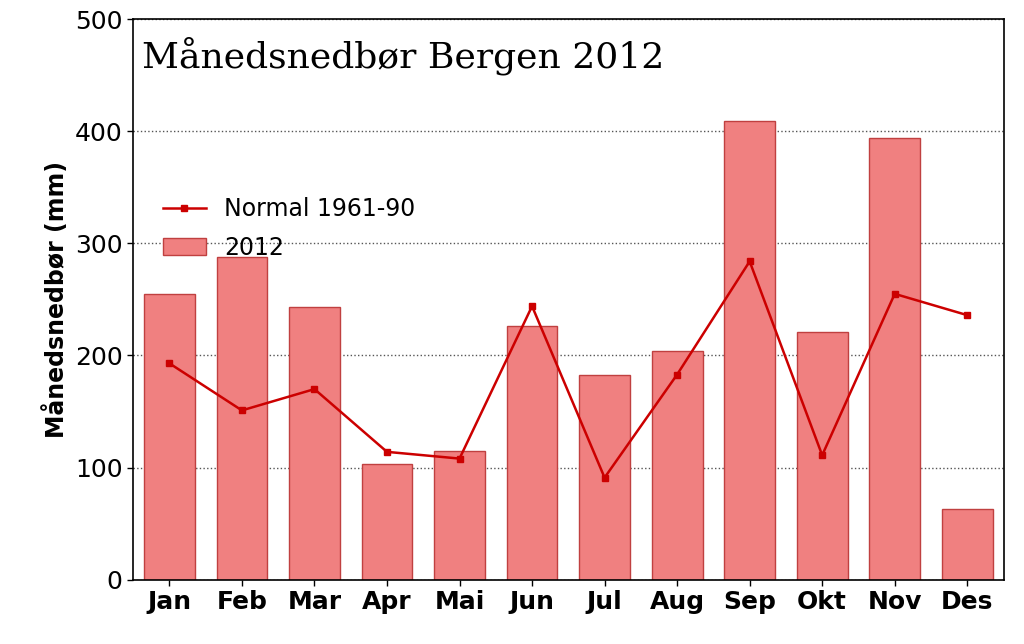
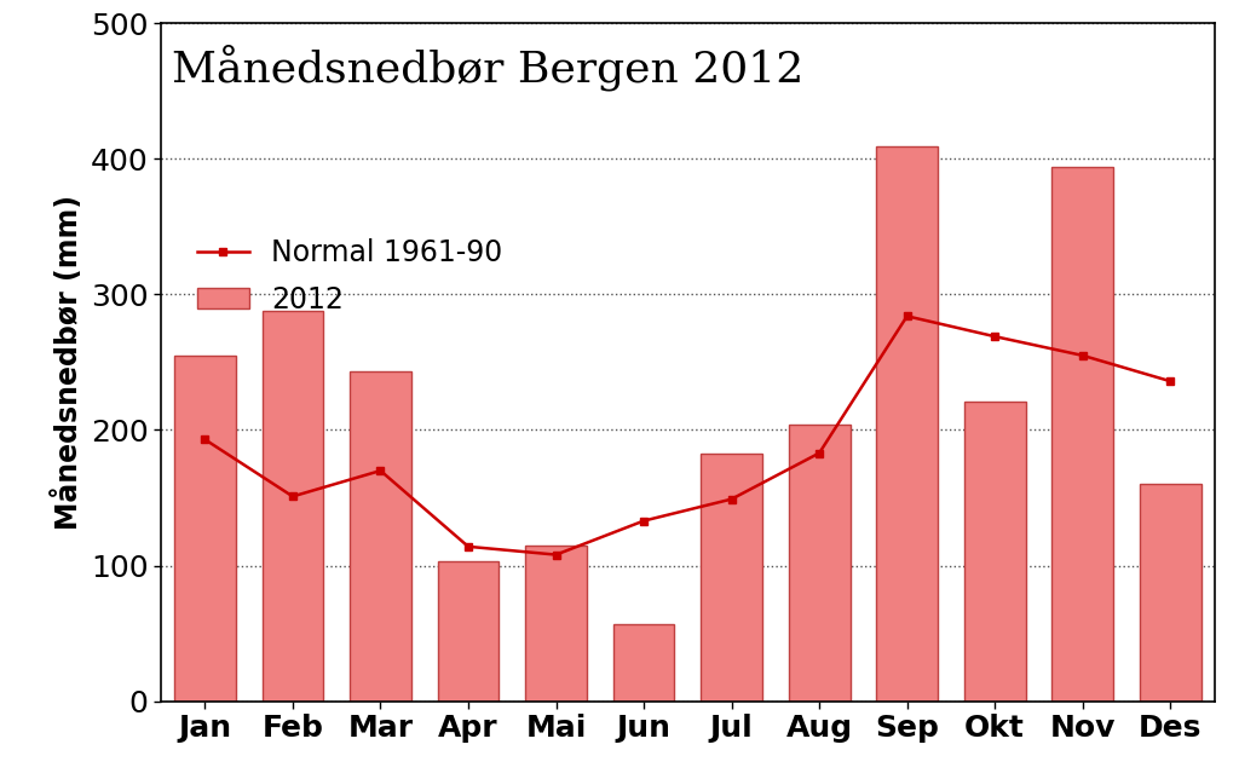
2012/Jun: 226 -> 57
Normal 1961-90/Jun: 244 -> 133
Normal 1961-90/Jul: 91 -> 149
Normal 1961-90/Okt: 111 -> 269
2012/Des: 63 -> 160
